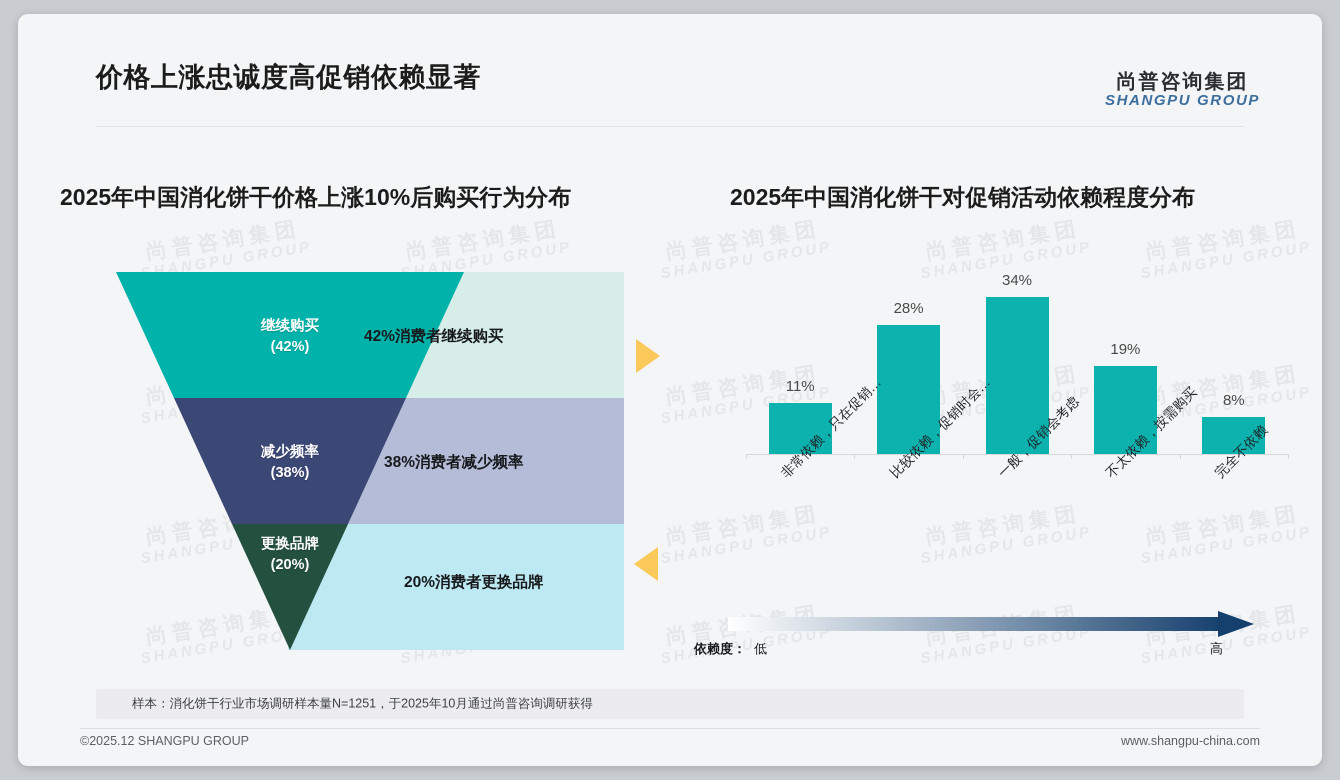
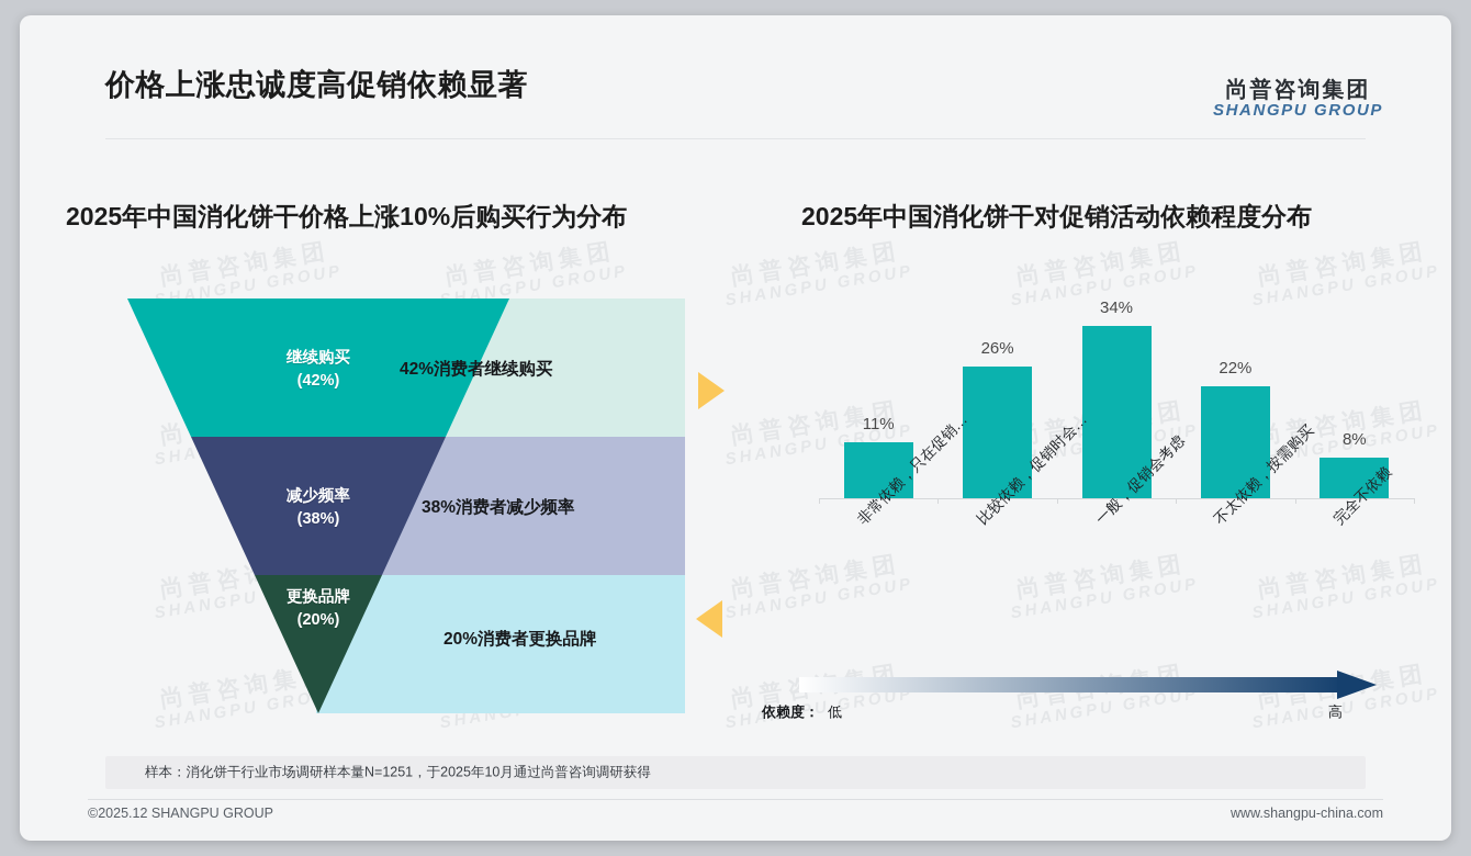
比较依赖，促销时会…: 28% -> 26%
不太依赖，按需购买: 19% -> 22%
